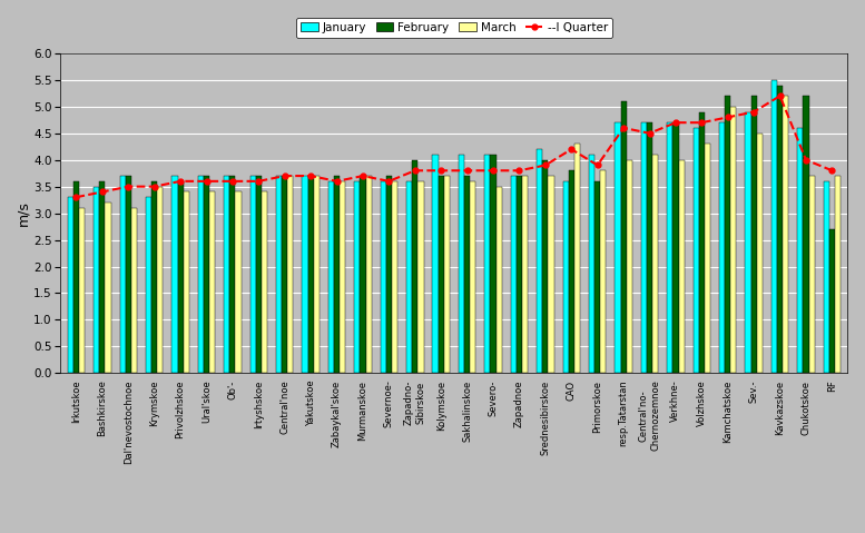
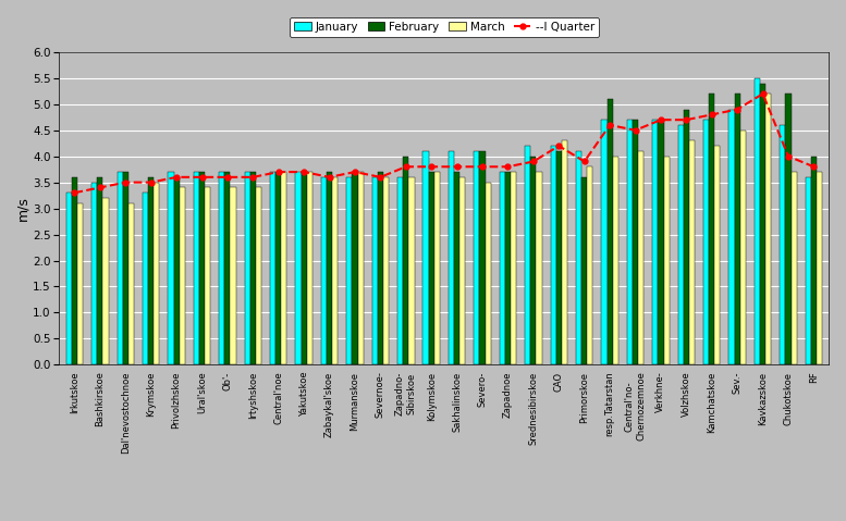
January/CAO: 3.6 -> 4.2
February/CAO: 3.8 -> 4.1
March/Kamchatskoe: 5.0 -> 4.2
February/RF: 2.7 -> 4.0
